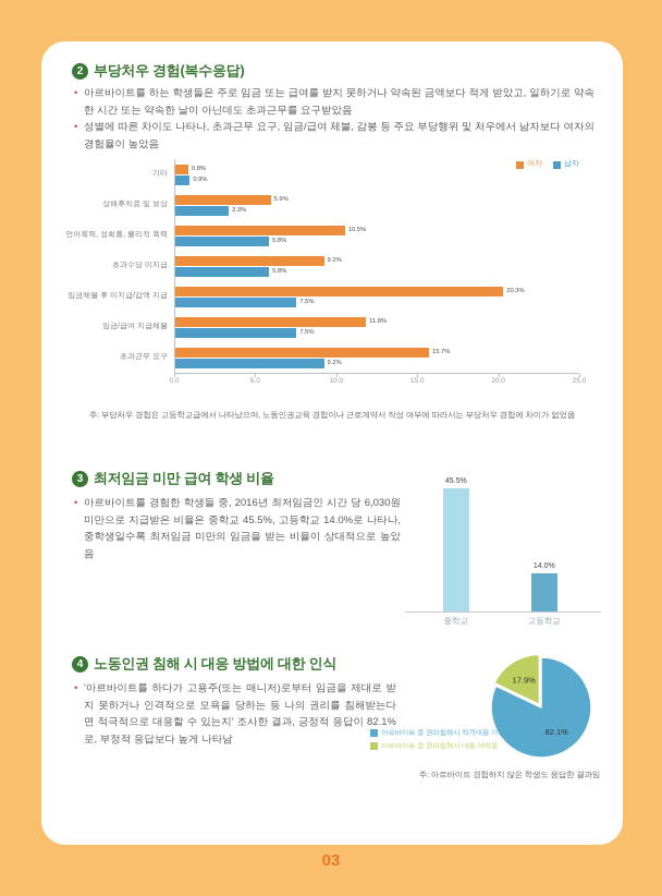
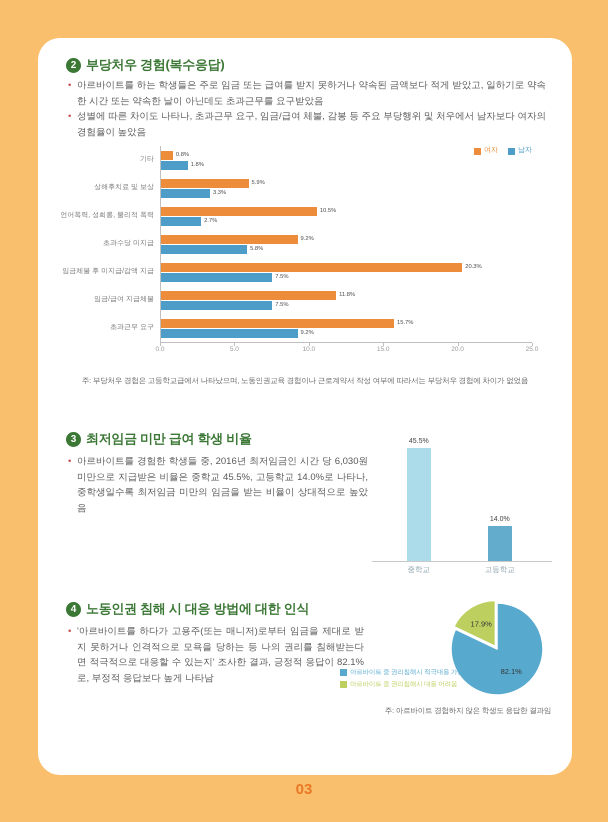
부당처우 경험(복수응답)/남자/기타: 0.9% -> 1.8%
부당처우 경험(복수응답)/남자/언어폭력, 성희롱, 물리적 폭력: 5.8% -> 2.7%
